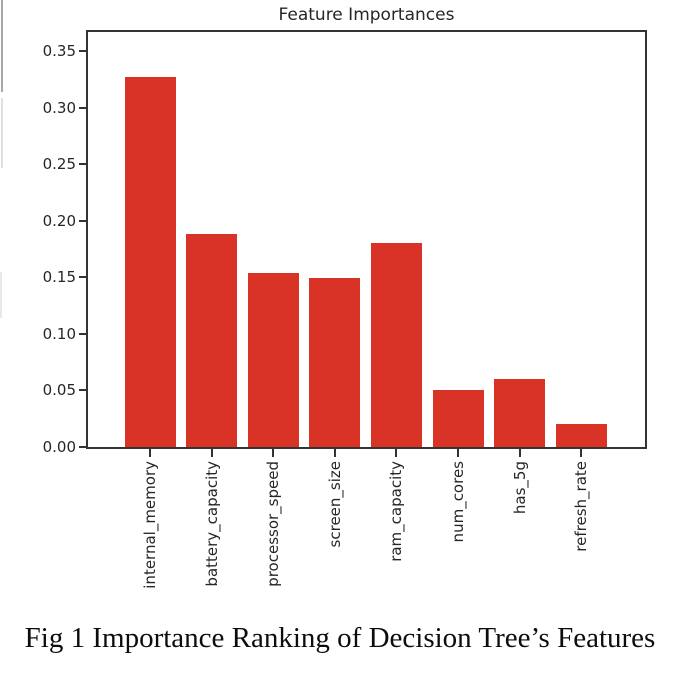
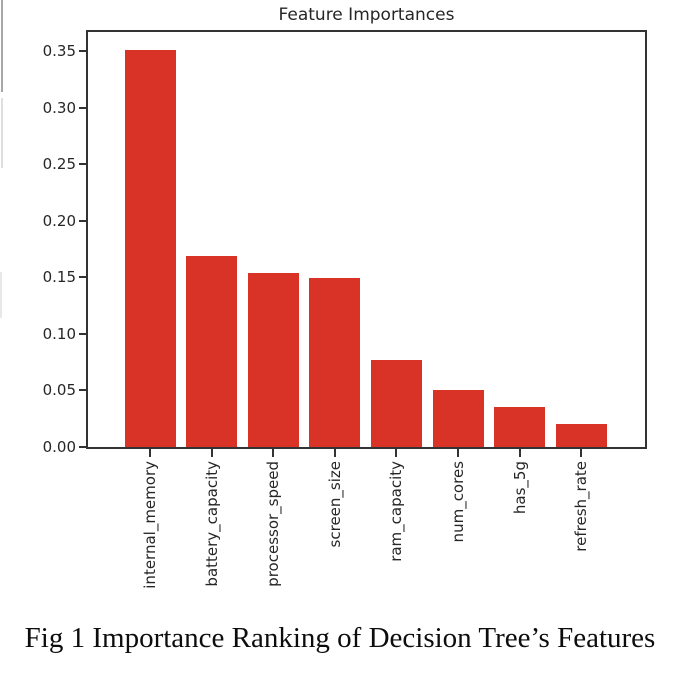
internal_memory: 0.327 -> 0.351
battery_capacity: 0.188 -> 0.169
ram_capacity: 0.180 -> 0.077
has_5g: 0.060 -> 0.035
